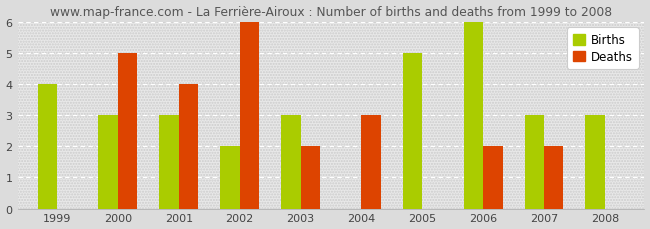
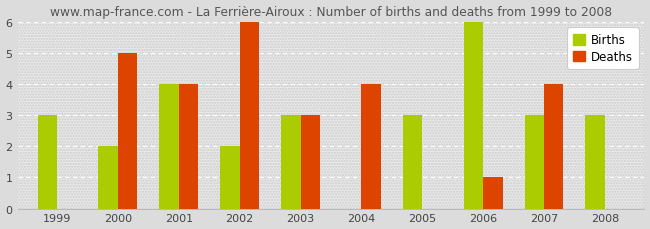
Births/1999: 4 -> 3
Births/2000: 3 -> 2
Births/2001: 3 -> 4
Deaths/2003: 2 -> 3
Deaths/2004: 3 -> 4
Births/2005: 5 -> 3
Deaths/2006: 2 -> 1
Deaths/2007: 2 -> 4
